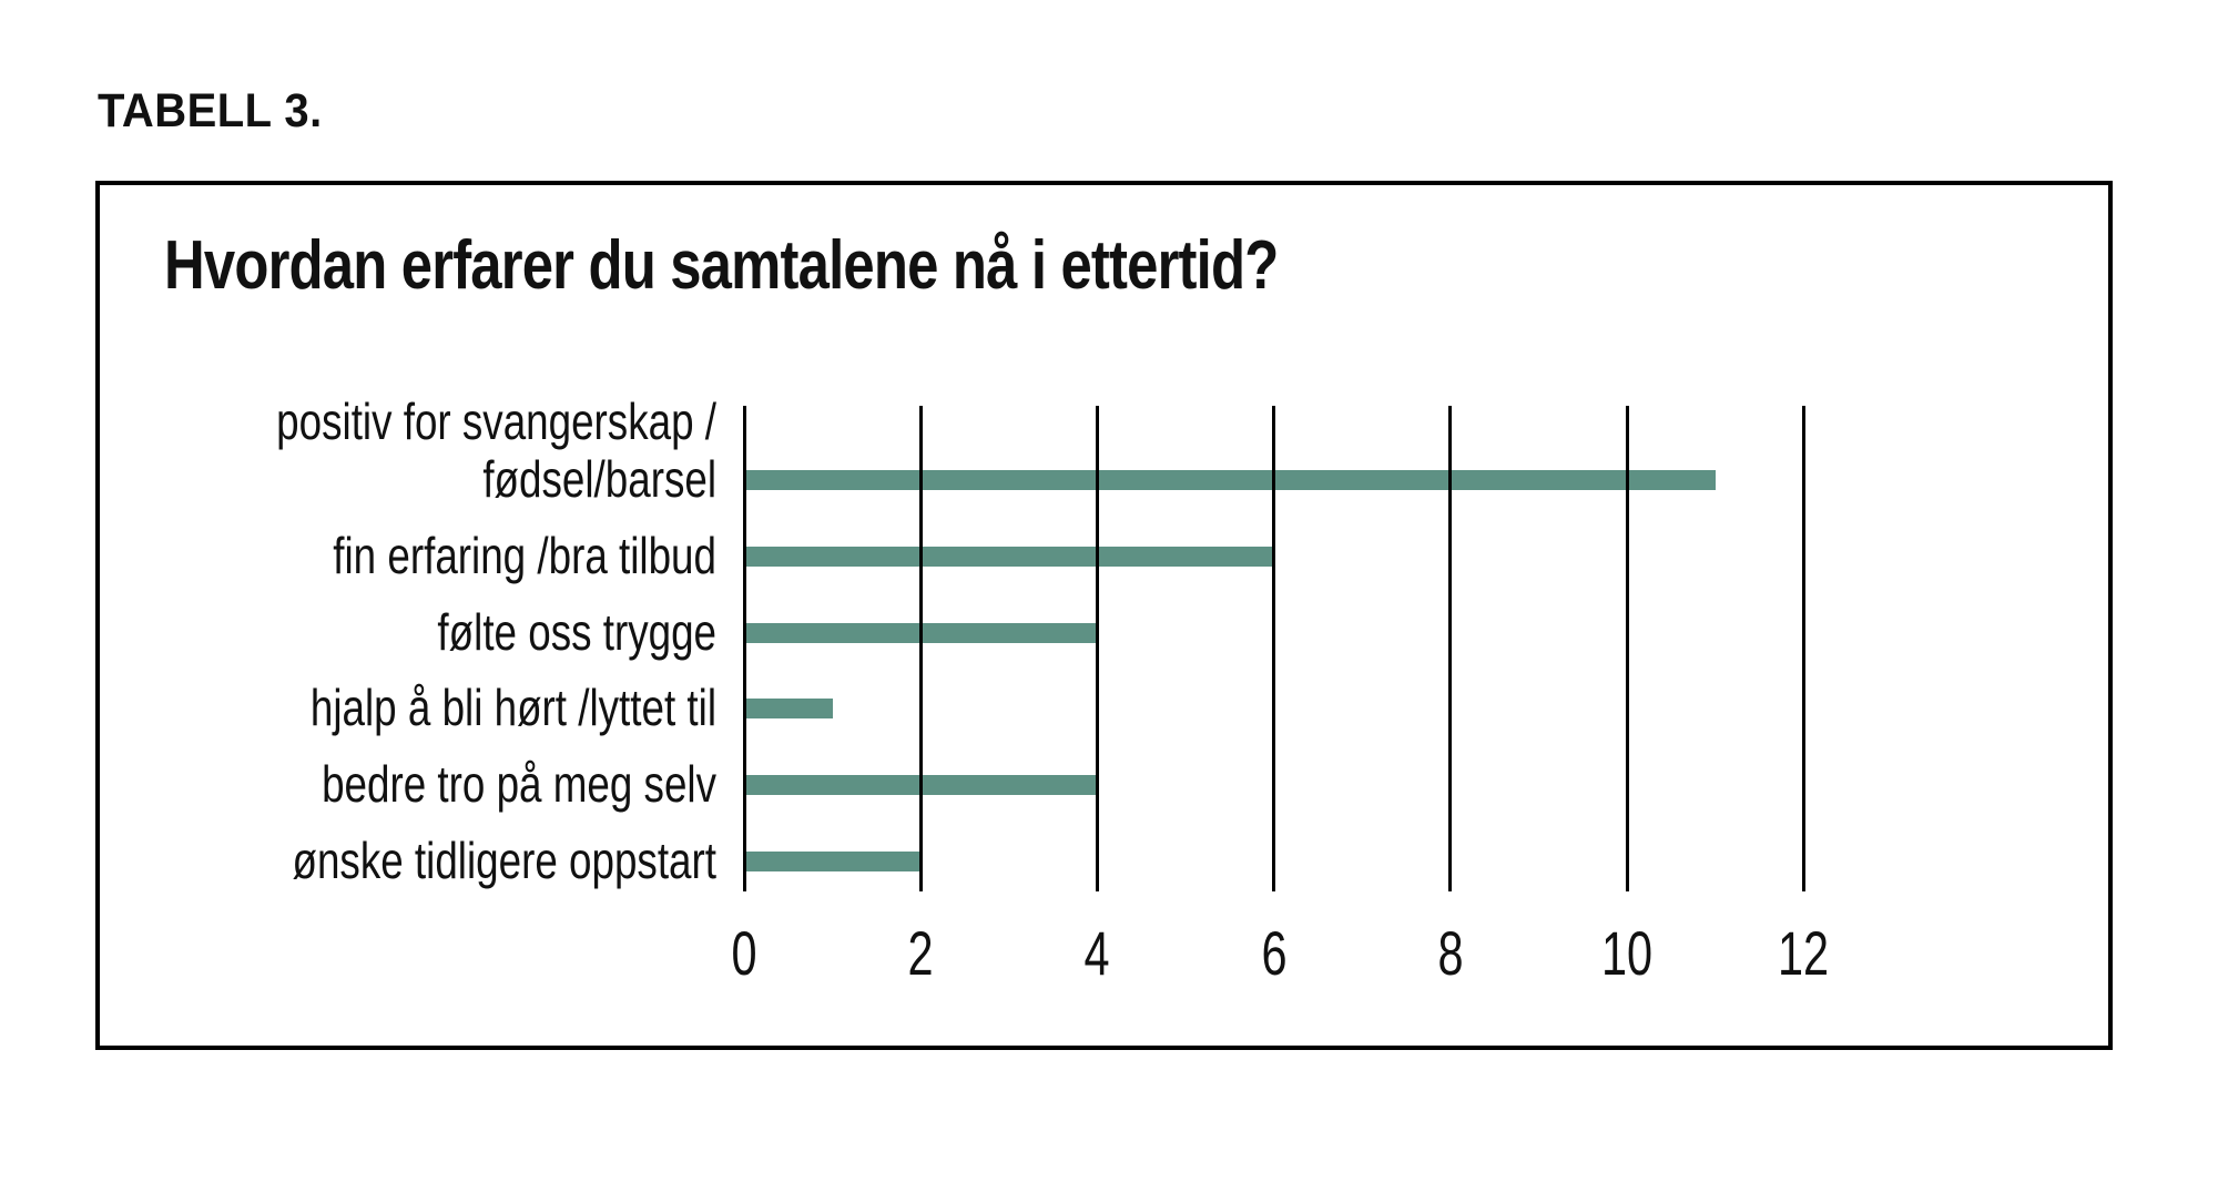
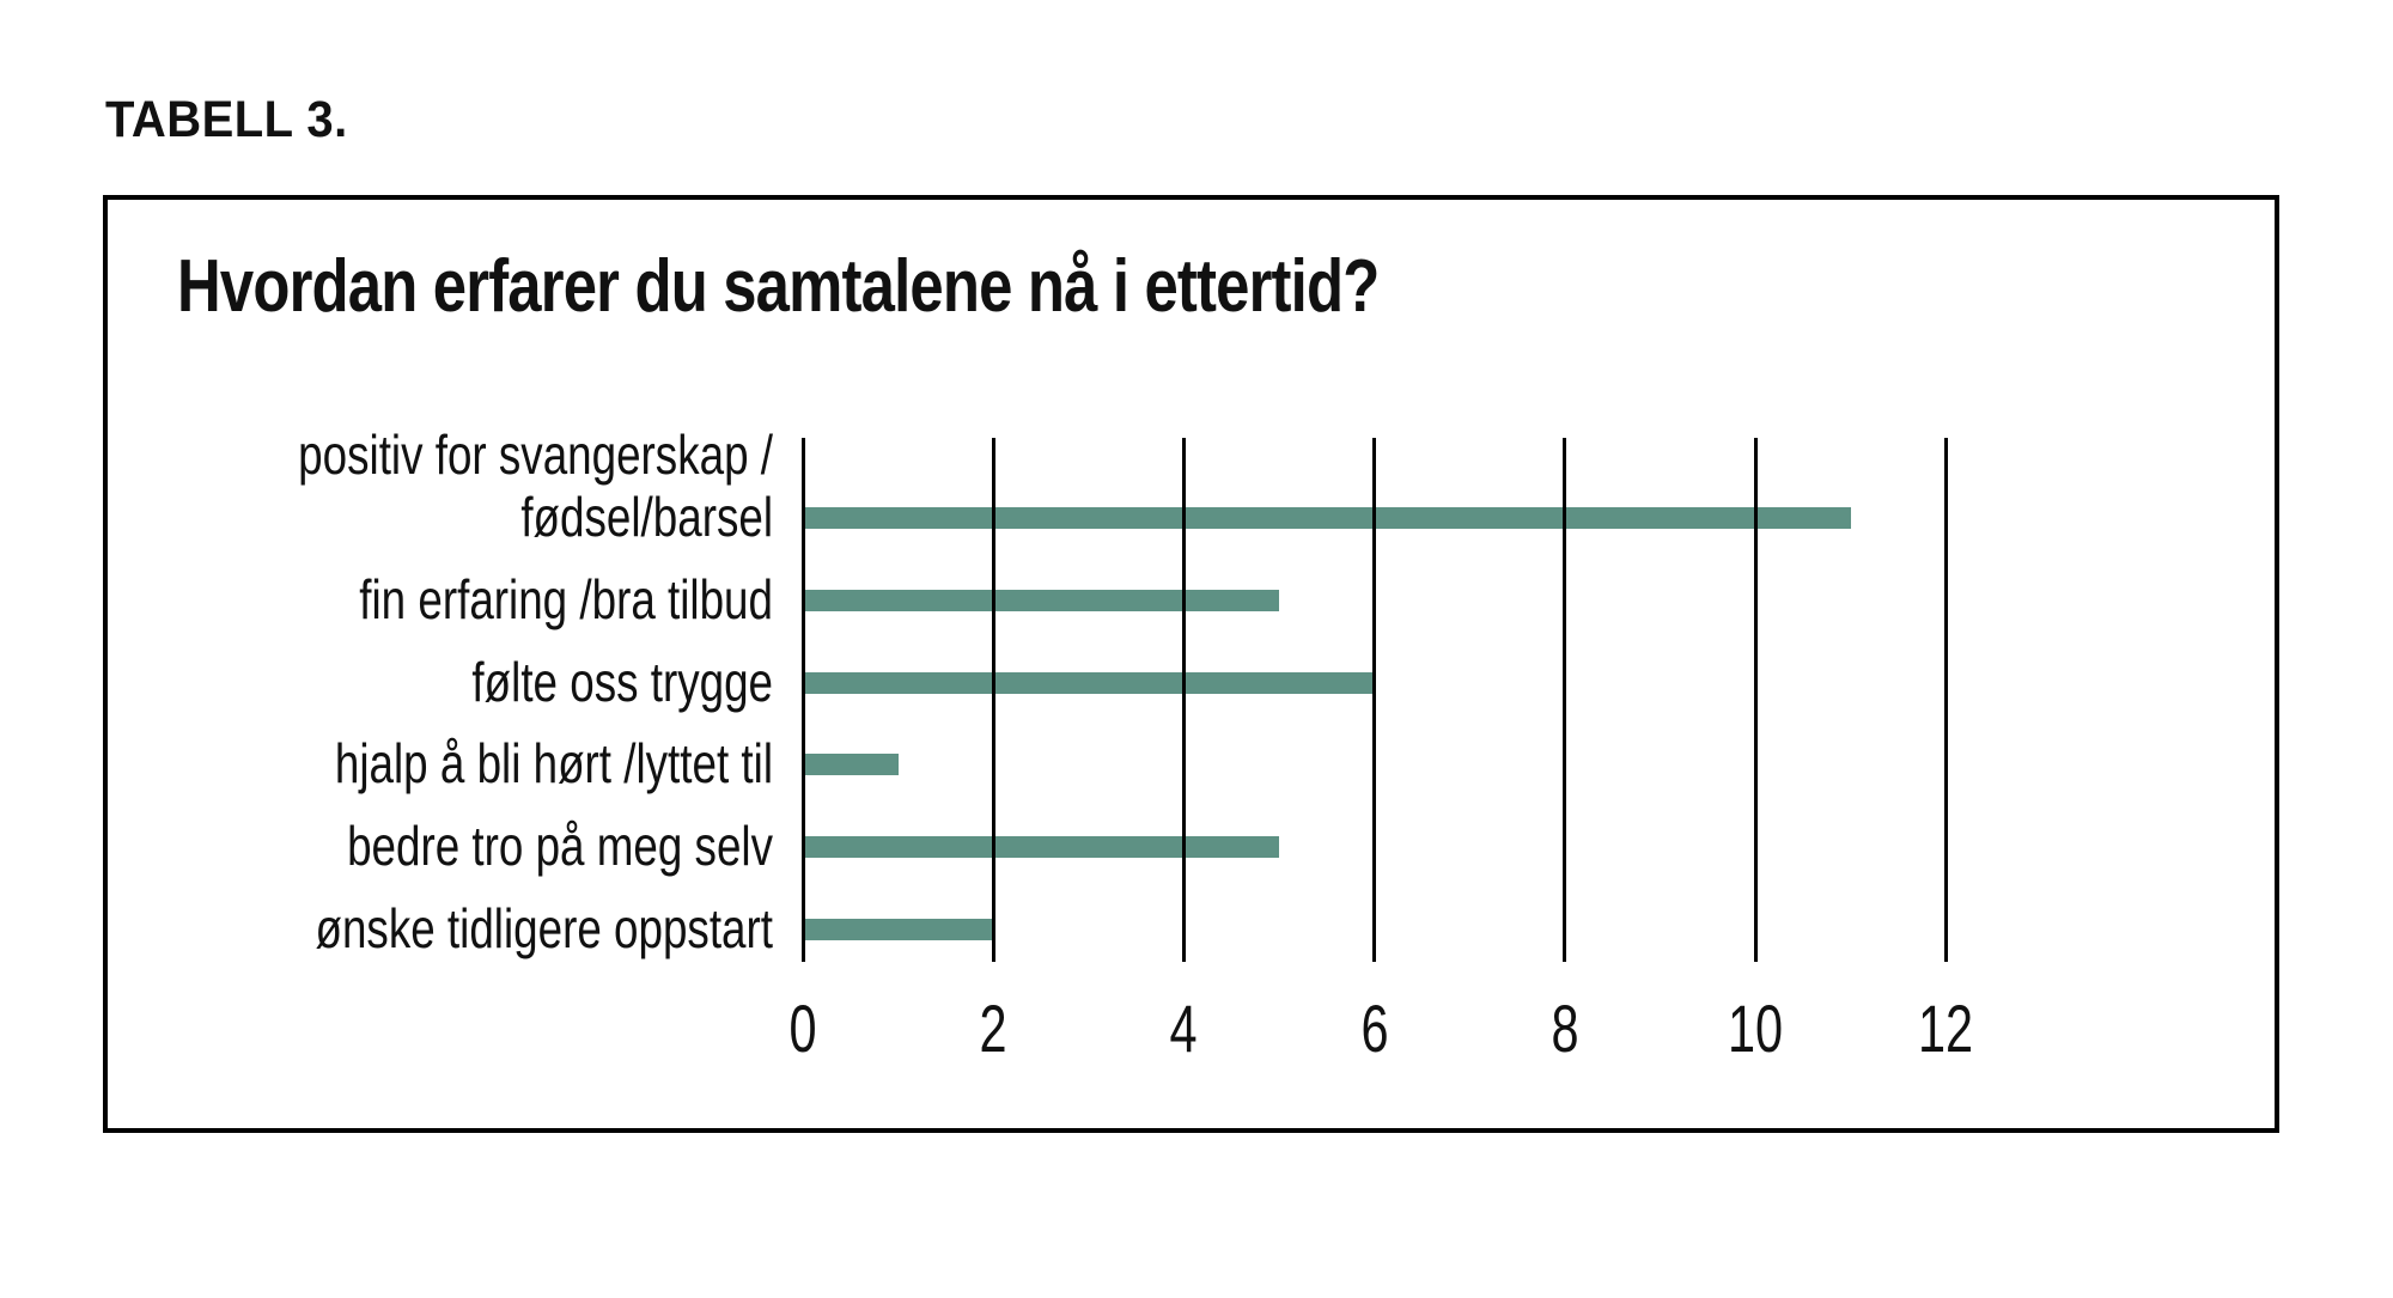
fin erfaring /bra tilbud: 6 -> 5
følte oss trygge: 4 -> 6
bedre tro på meg selv: 4 -> 5
